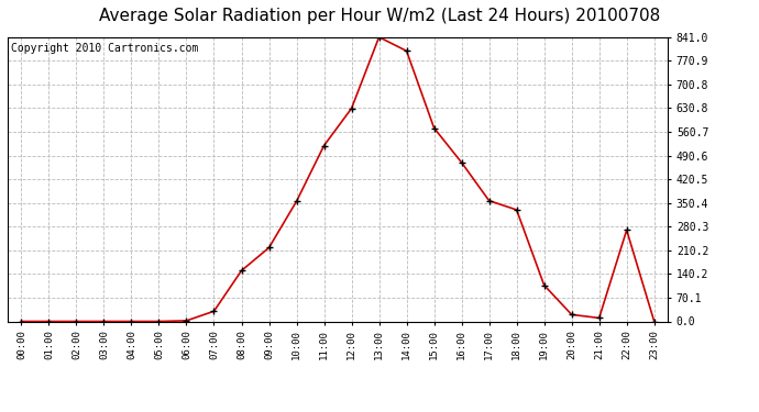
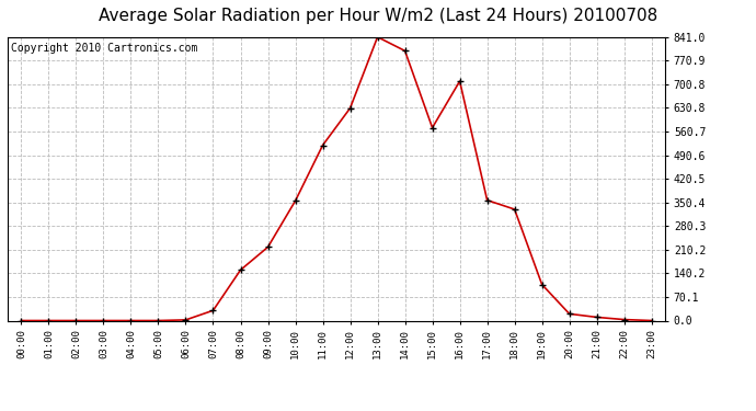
16:00: 470 -> 710
22:00: 270 -> 3
